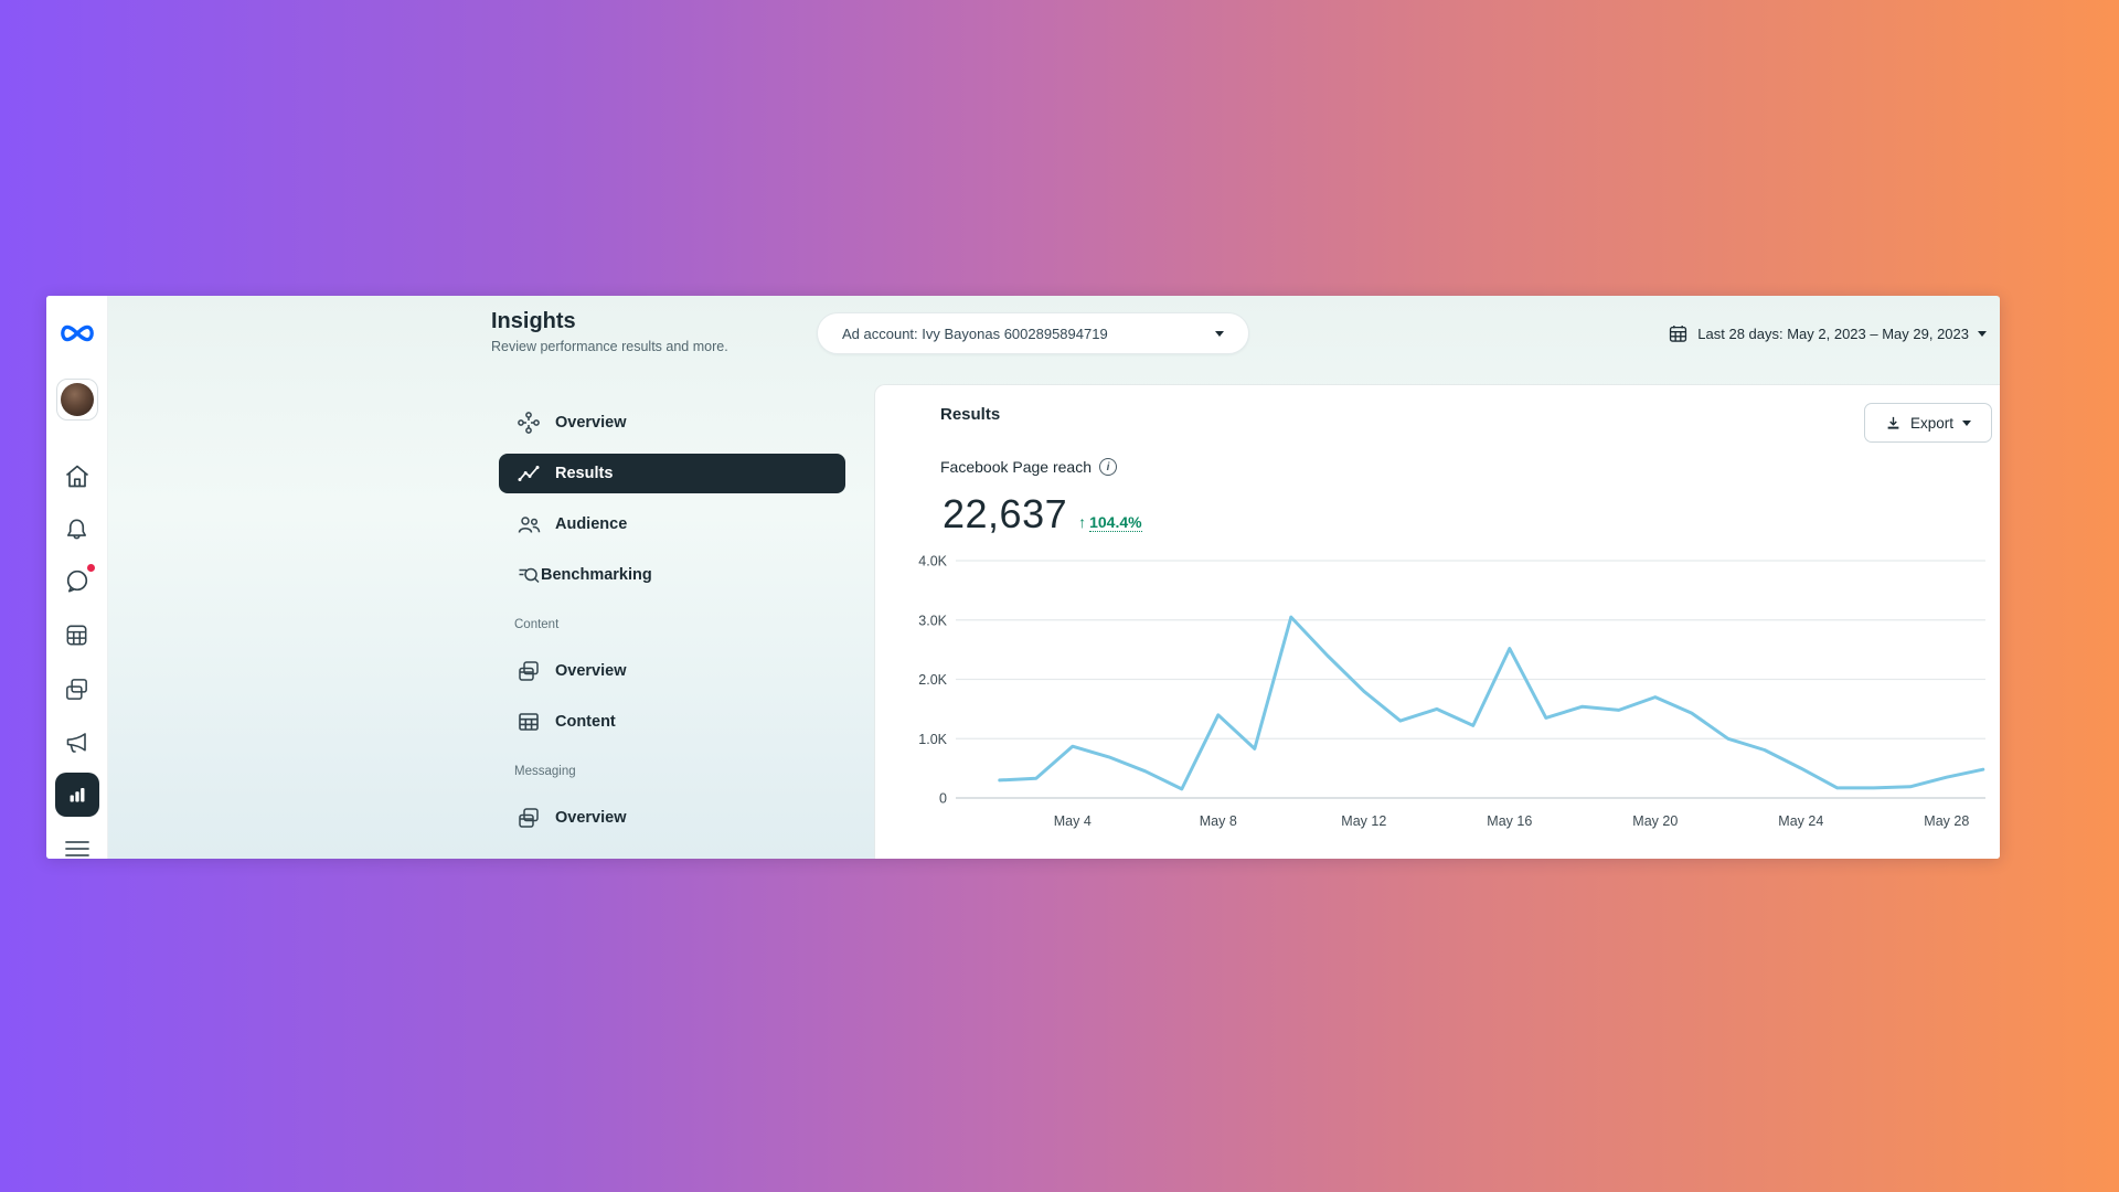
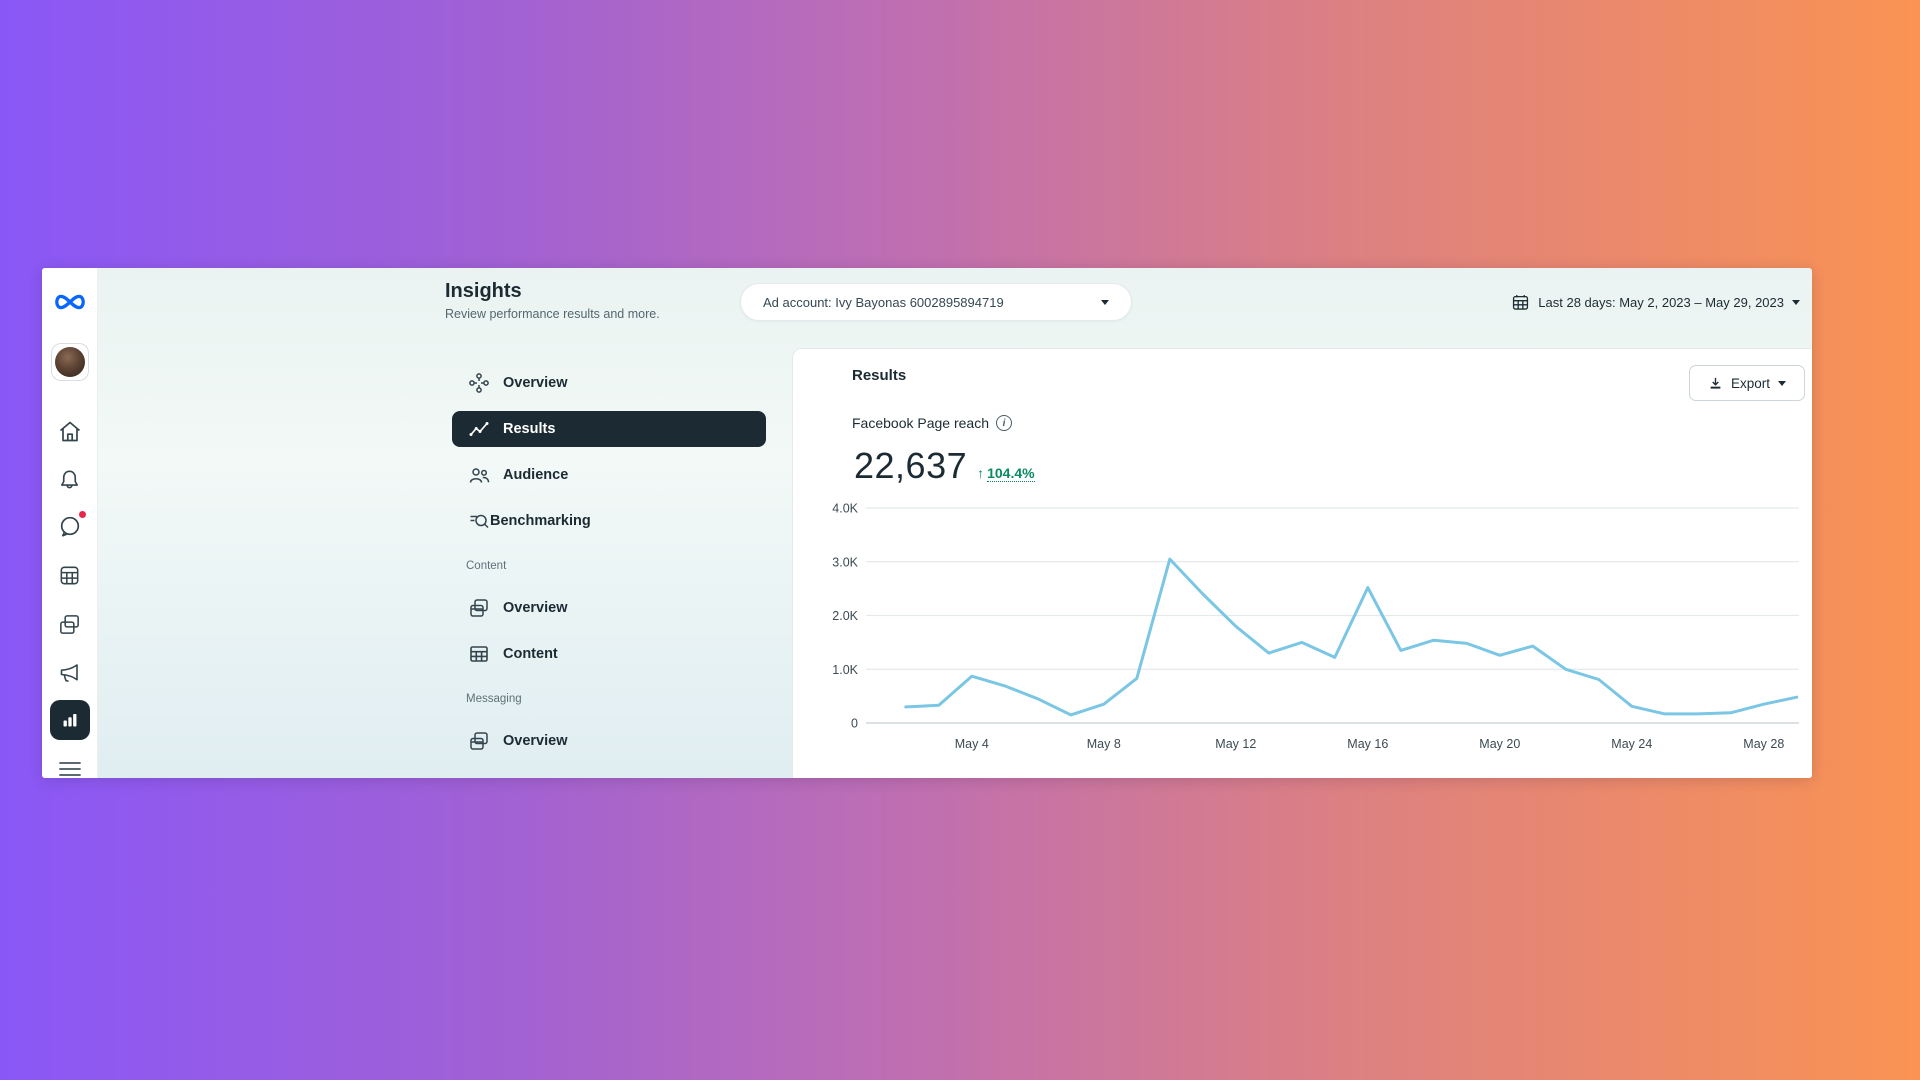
May 8: 1.4K -> 0.4K
May 20: 1.7K -> 1.3K
May 24: 0.5K -> 0.3K
